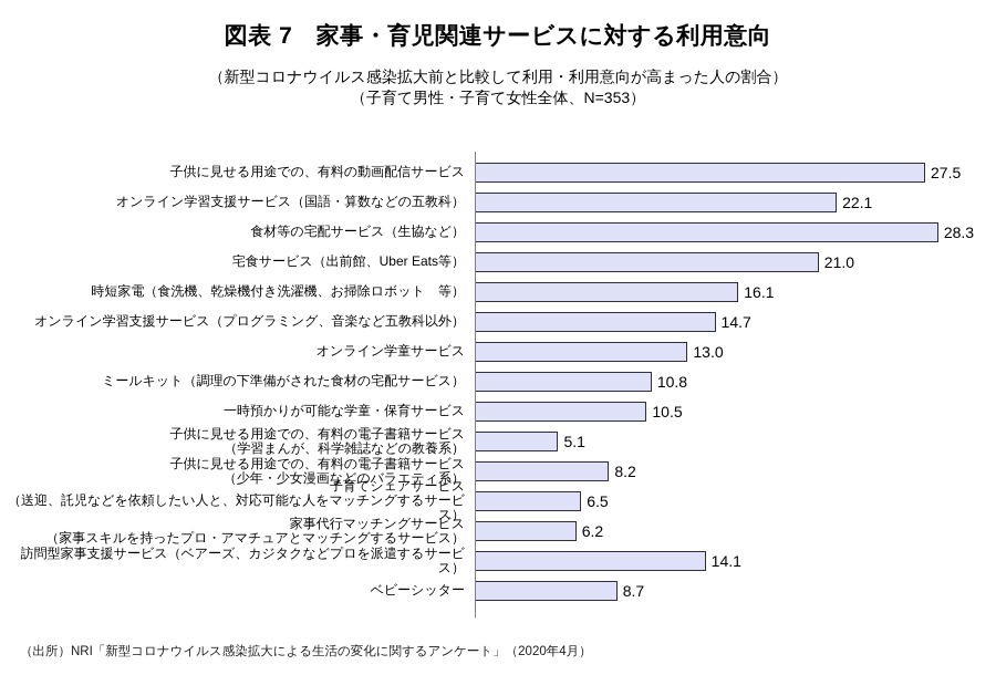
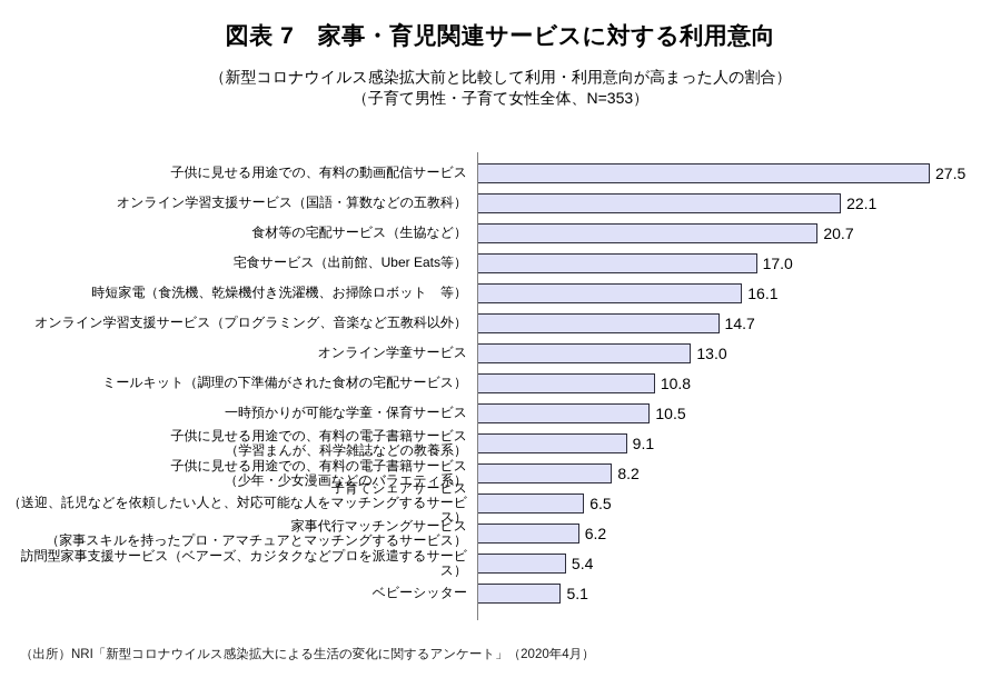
食材等の宅配サービス（生協など）: 28.3 -> 20.7
宅食サービス（出前館、Uber Eats等）: 21.0 -> 17.0
子供に見せる用途での、有料の電子書籍サービス （学習まんが、科学雑誌などの教養系）: 5.1 -> 9.1
訪問型家事支援サービス（ベアーズ、カジタクなどプロを派遣するサービス）: 14.1 -> 5.4
ベビーシッター: 8.7 -> 5.1
